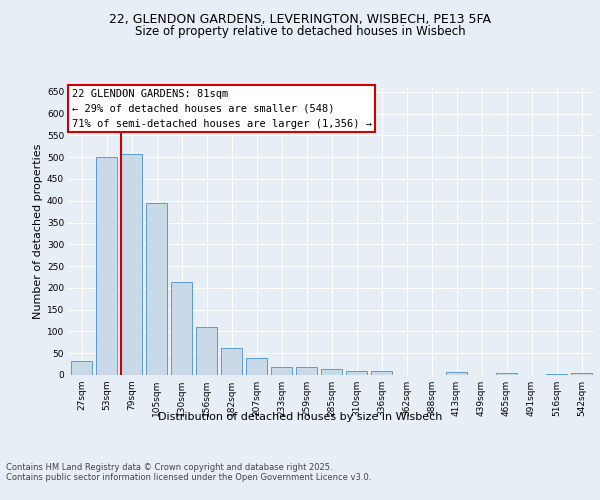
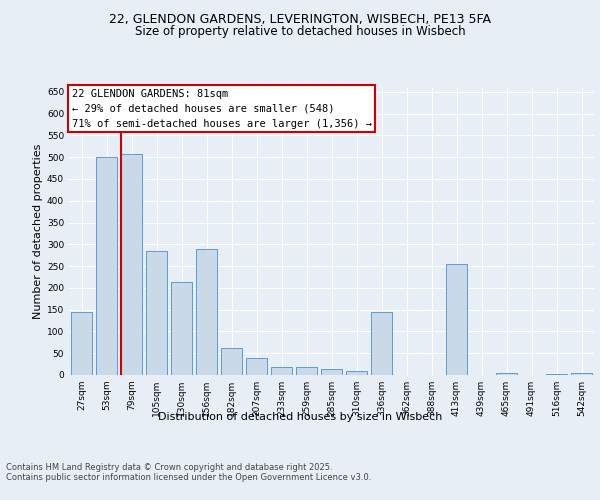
27sqm: 32 -> 145
105sqm: 396 -> 285
156sqm: 110 -> 290
336sqm: 10 -> 145
413sqm: 8 -> 255
